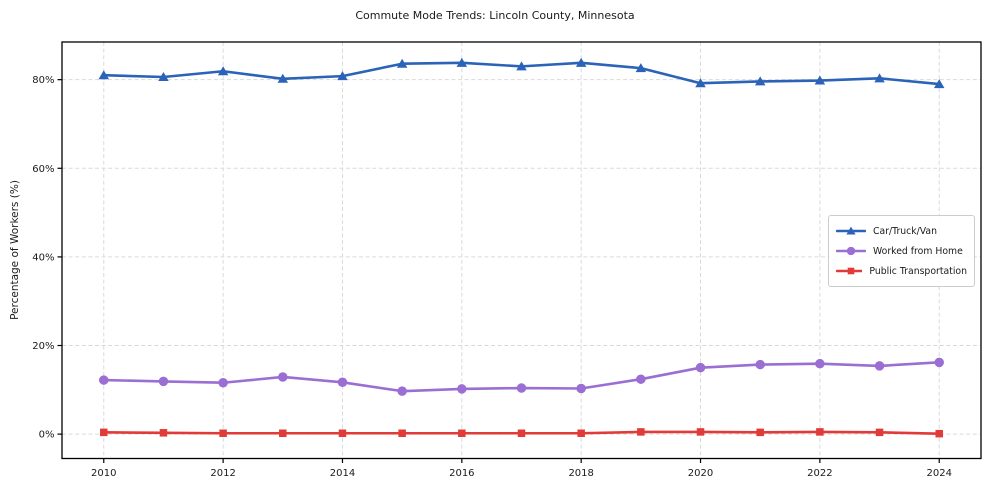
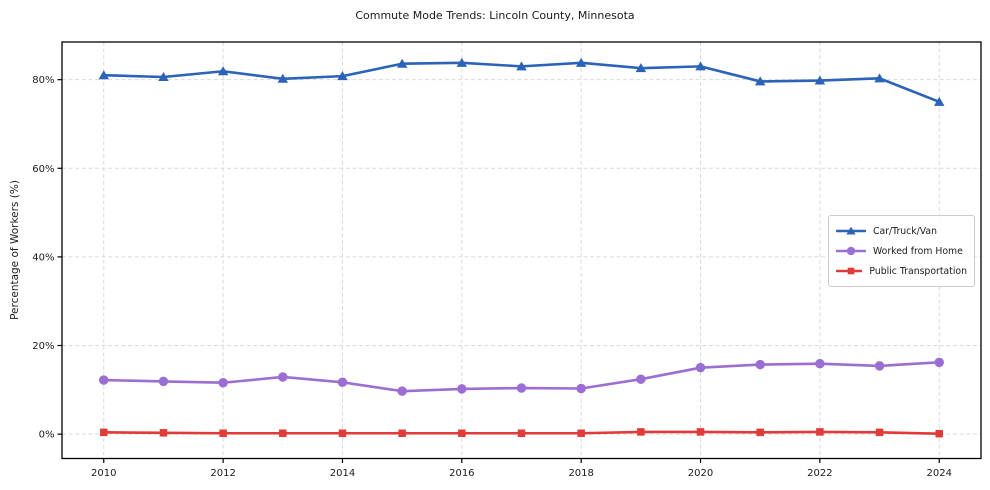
Car/Truck/Van/2020: 79% -> 83%
Car/Truck/Van/2024: 79% -> 75%
